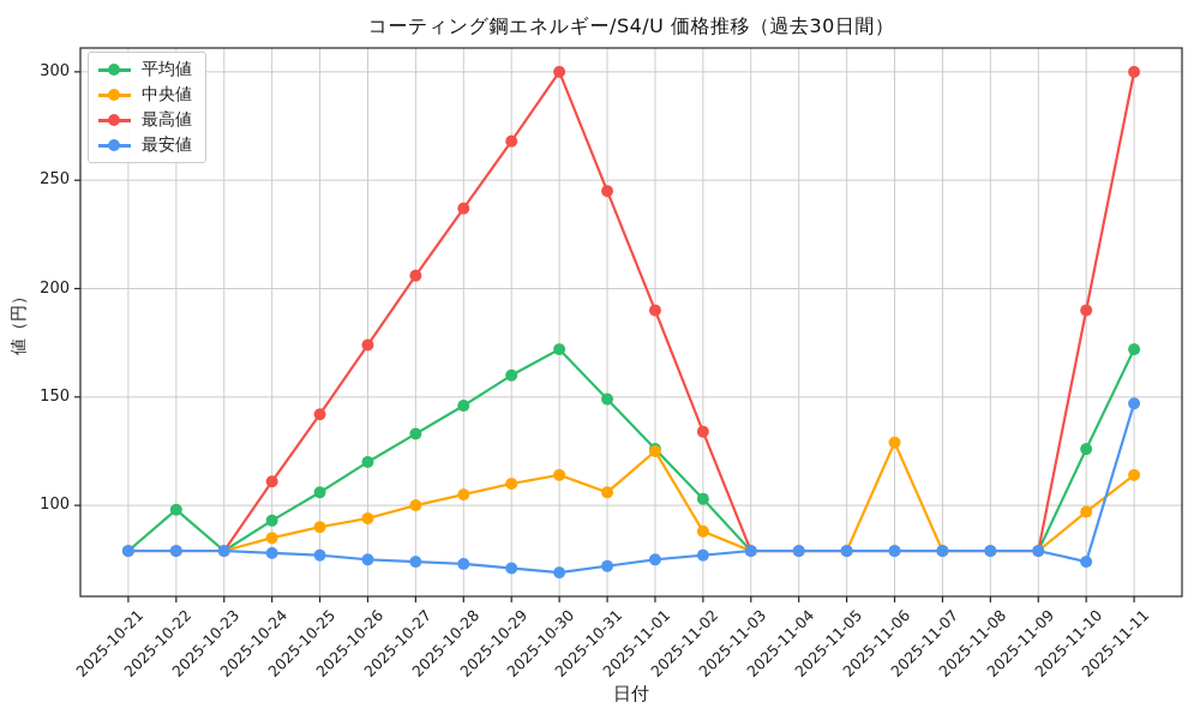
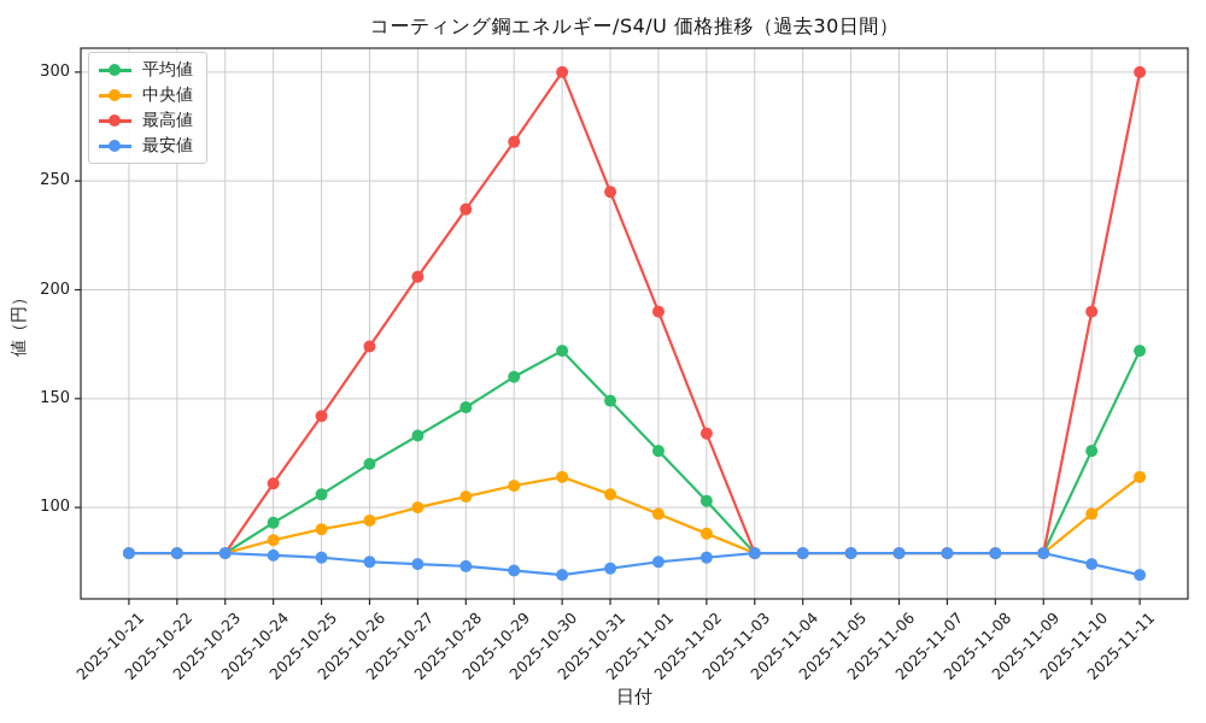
平均値/2025-10-22: 98 -> 79
中央値/2025-11-01: 125 -> 97
中央値/2025-11-06: 129 -> 79
最安値/2025-11-11: 147 -> 69
